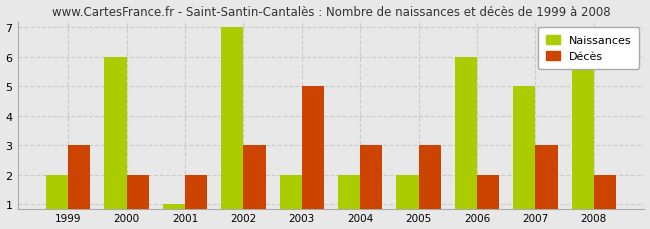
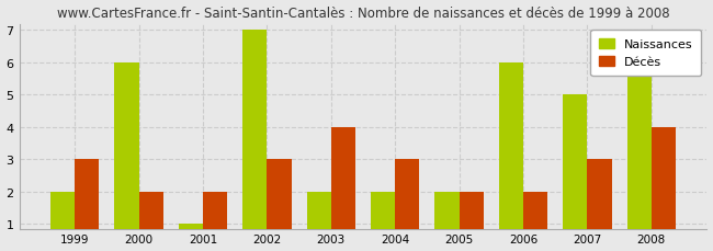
Décès/2003: 5 -> 4
Décès/2005: 3 -> 2
Décès/2008: 2 -> 4
